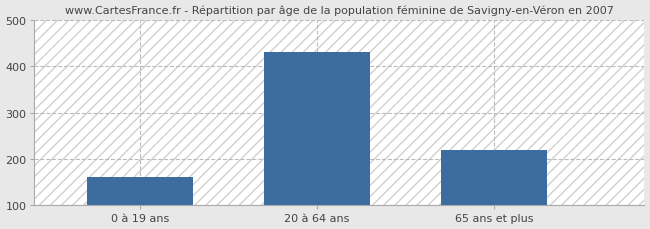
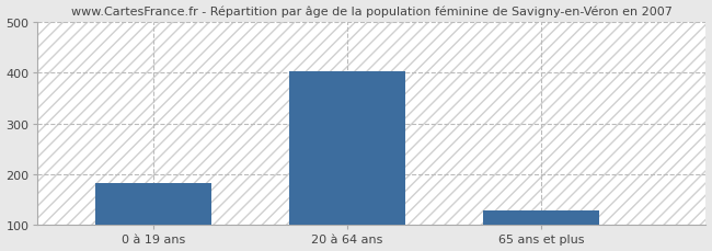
0 à 19 ans: 160 -> 182
20 à 64 ans: 430 -> 403
65 ans et plus: 220 -> 128
